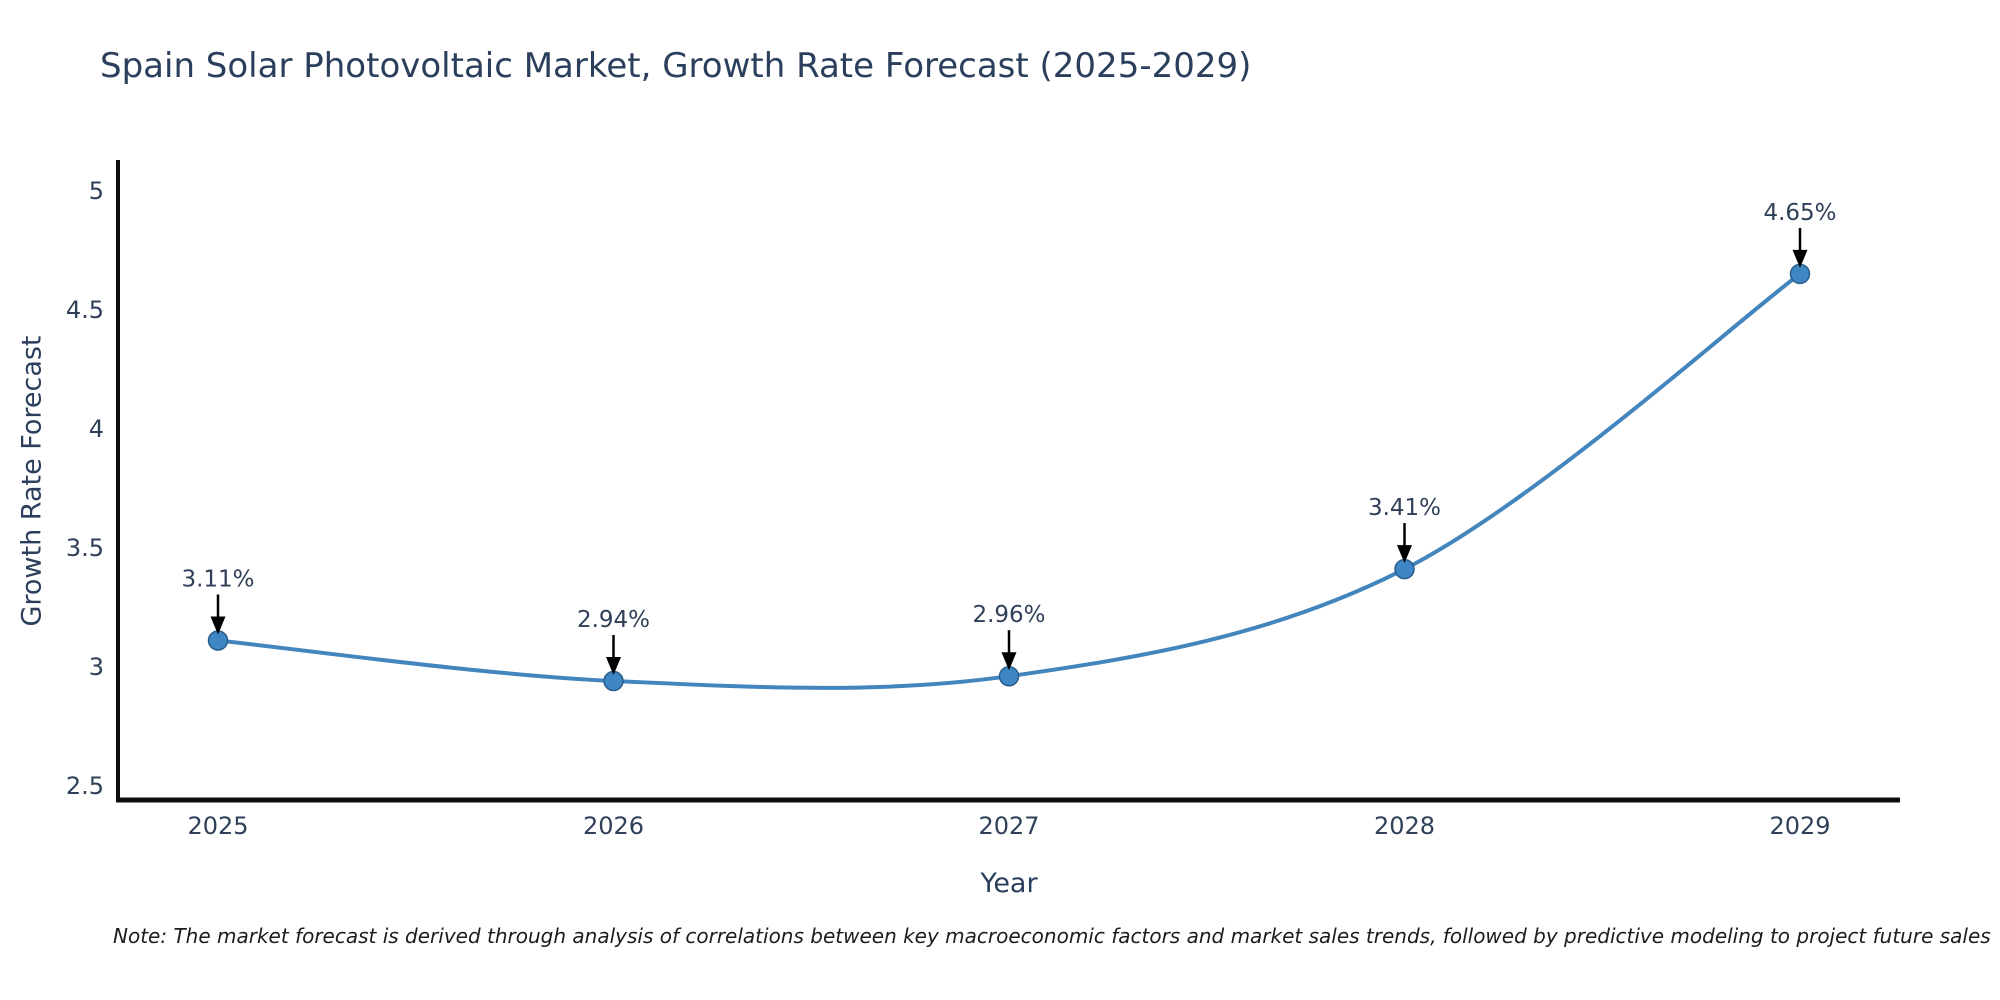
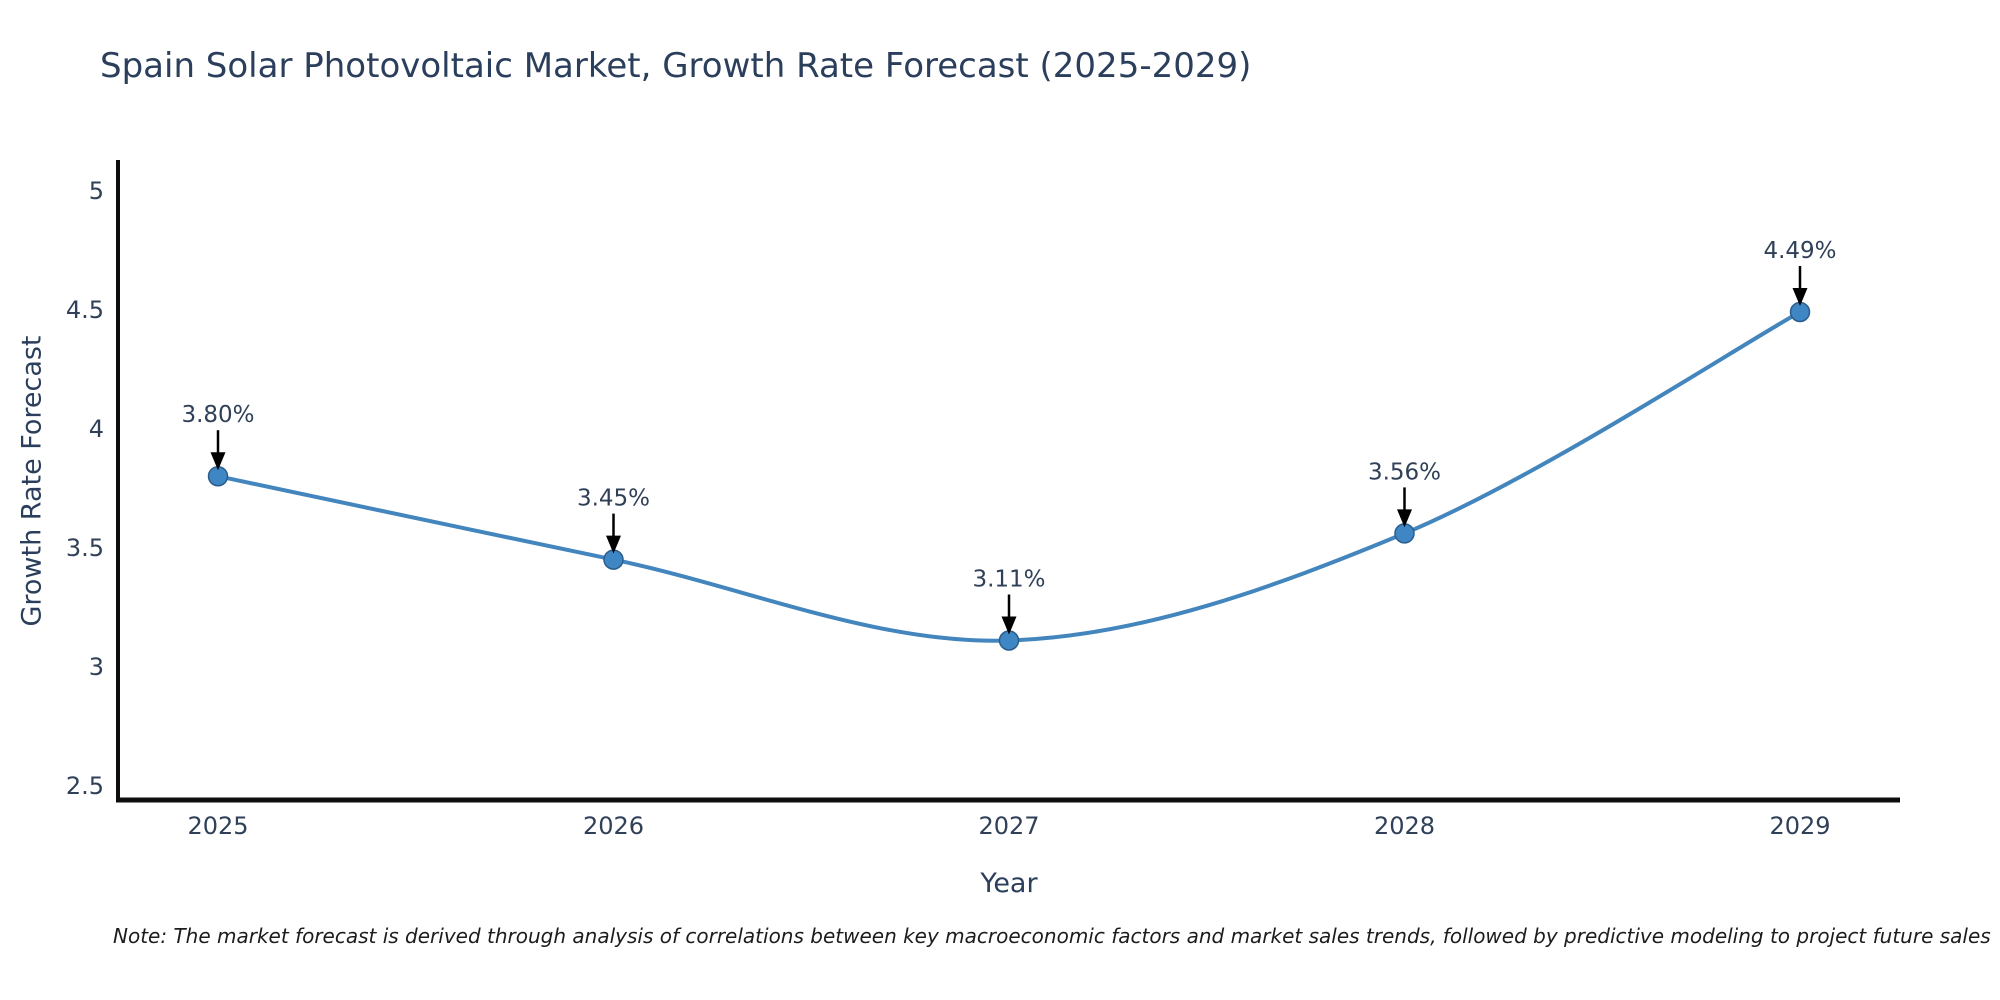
2025: 3.11% -> 3.80%
2026: 2.94% -> 3.45%
2027: 2.96% -> 3.11%
2028: 3.41% -> 3.56%
2029: 4.65% -> 4.49%
